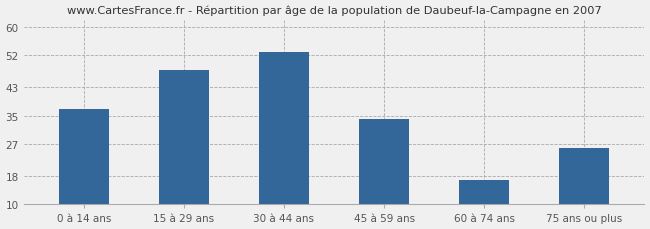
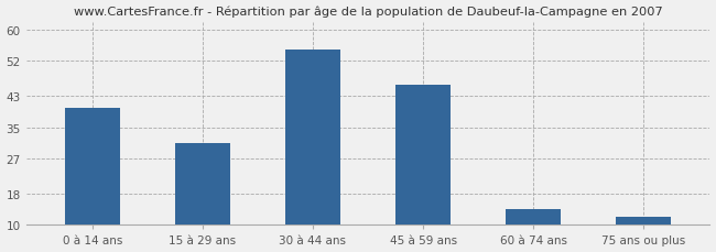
0 à 14 ans: 37 -> 40
15 à 29 ans: 48 -> 31
30 à 44 ans: 53 -> 55
45 à 59 ans: 34 -> 46
60 à 74 ans: 17 -> 14
75 ans ou plus: 26 -> 12
